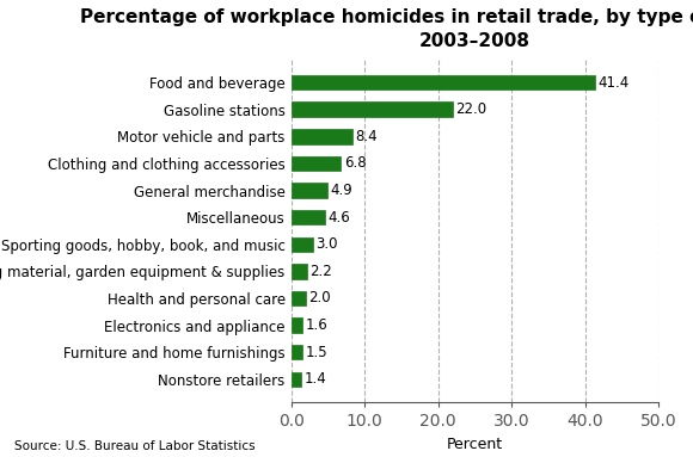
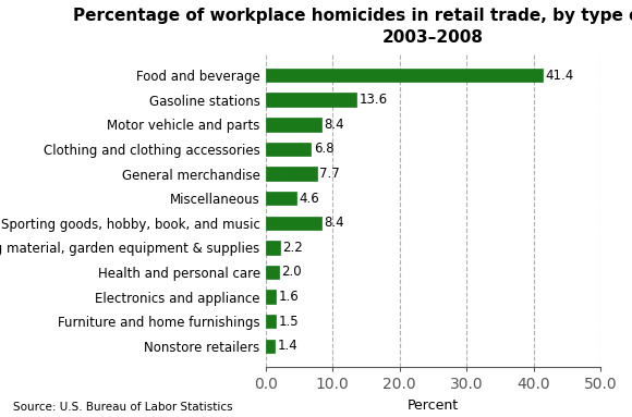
Gasoline stations: 22.0 -> 13.6
General merchandise: 4.9 -> 7.7
Sporting goods, hobby, book, and music: 3.0 -> 8.4
